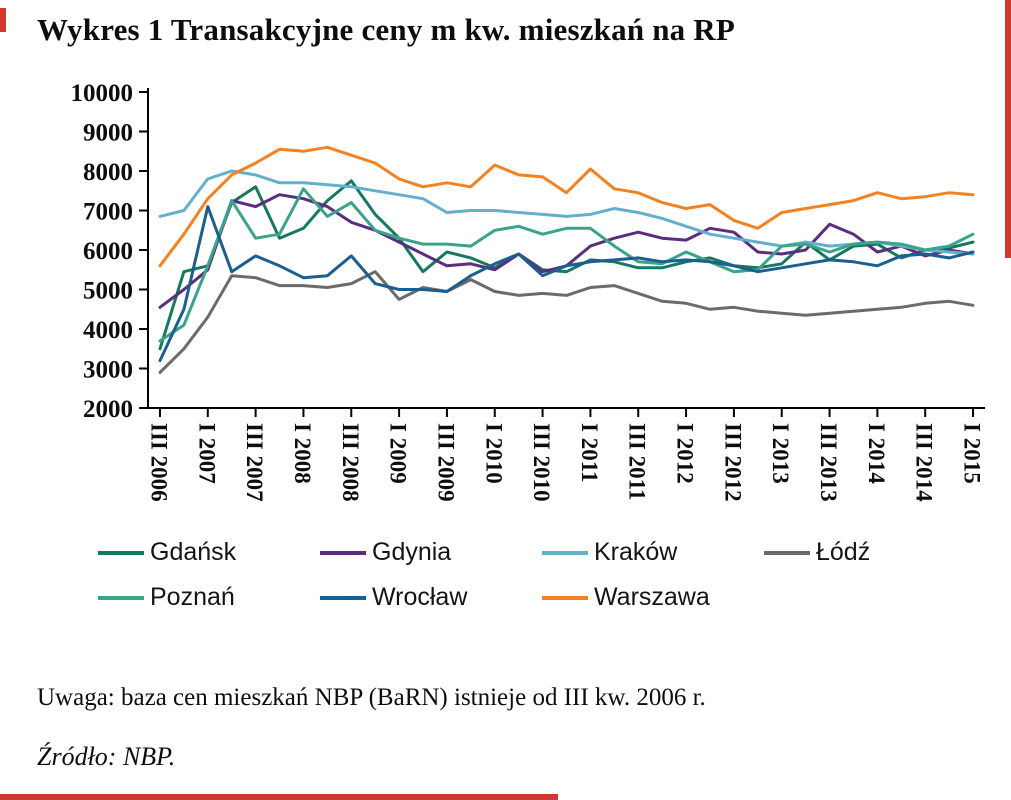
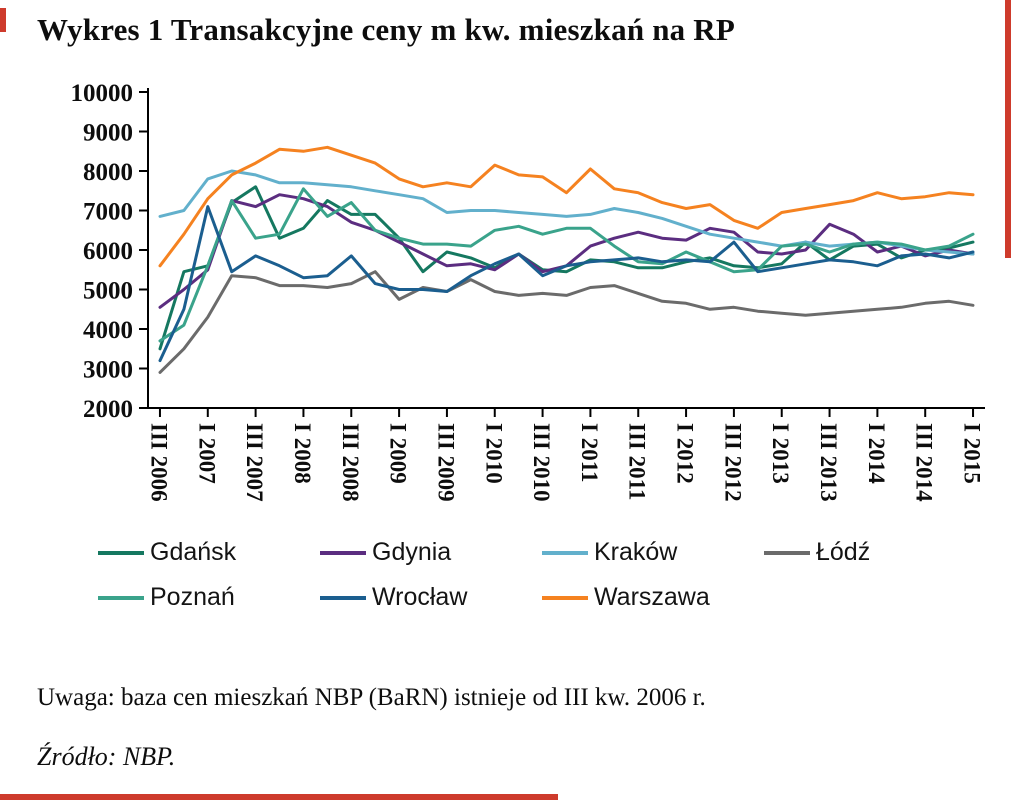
Gdańsk/III 2008: 7800 -> 6900
Wrocław/III 2012: 5600 -> 6200
